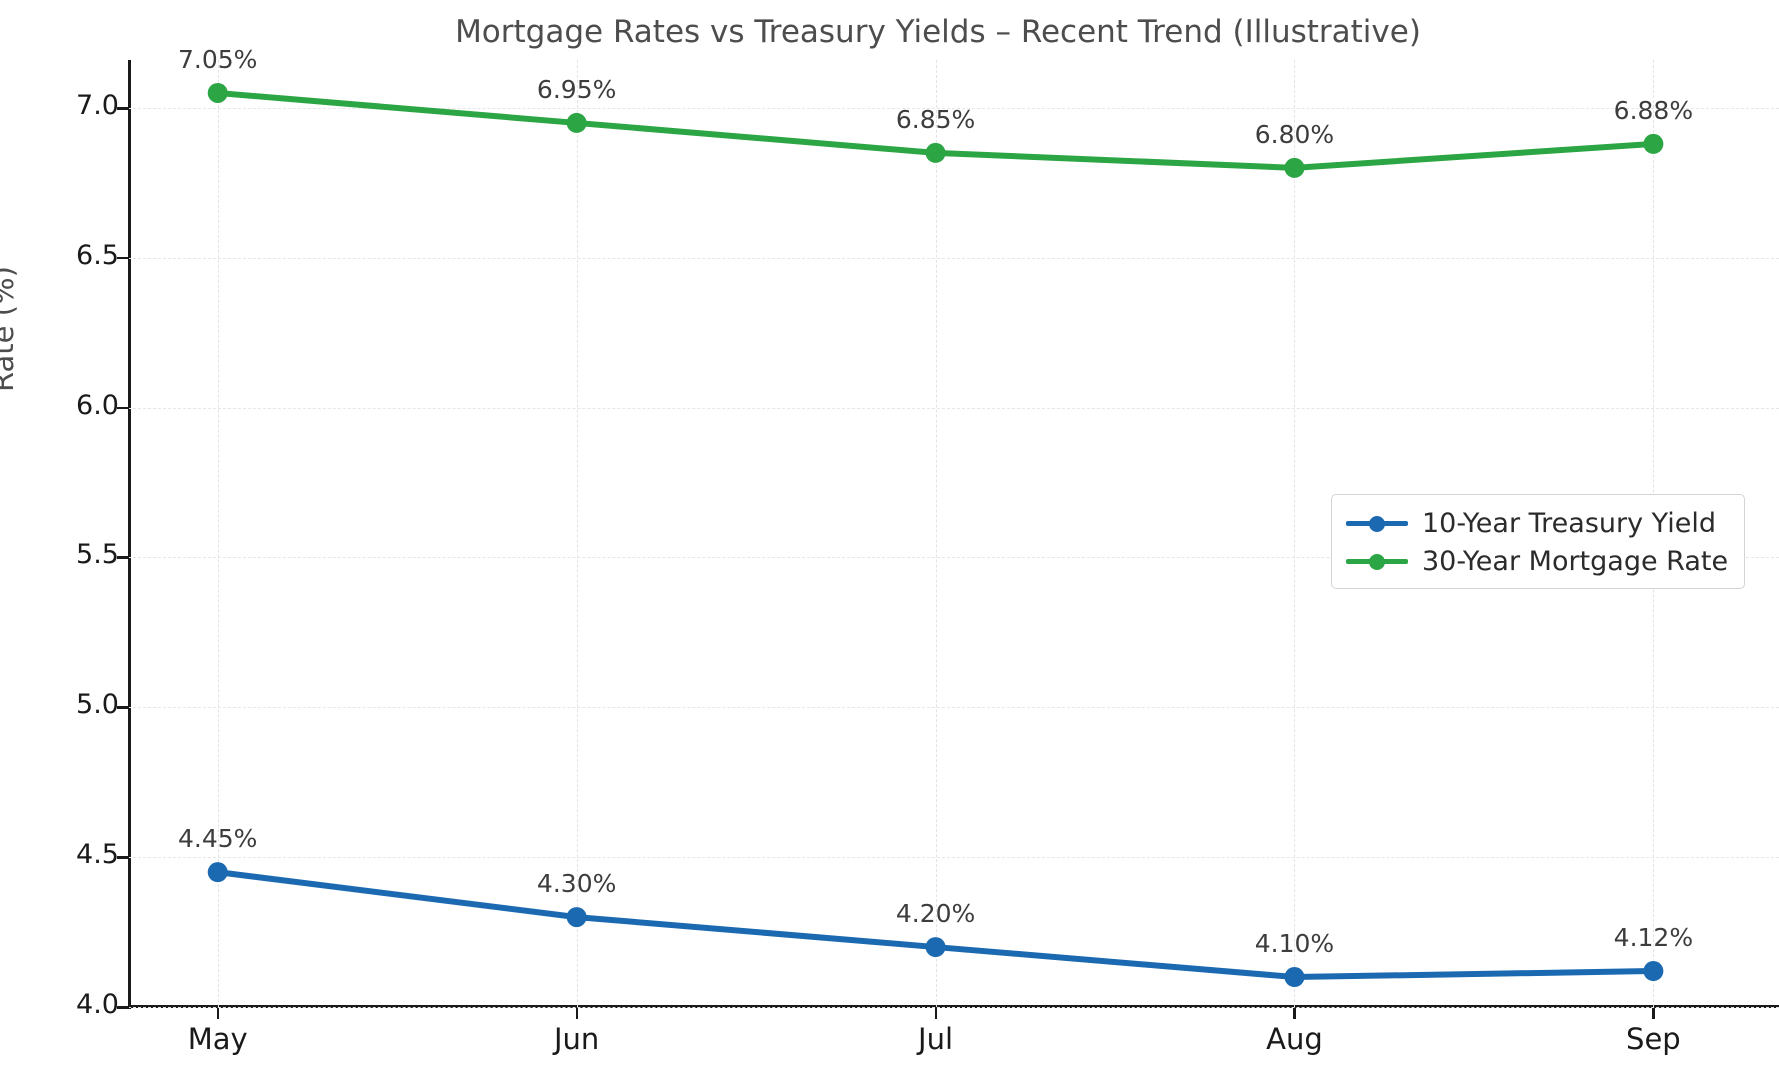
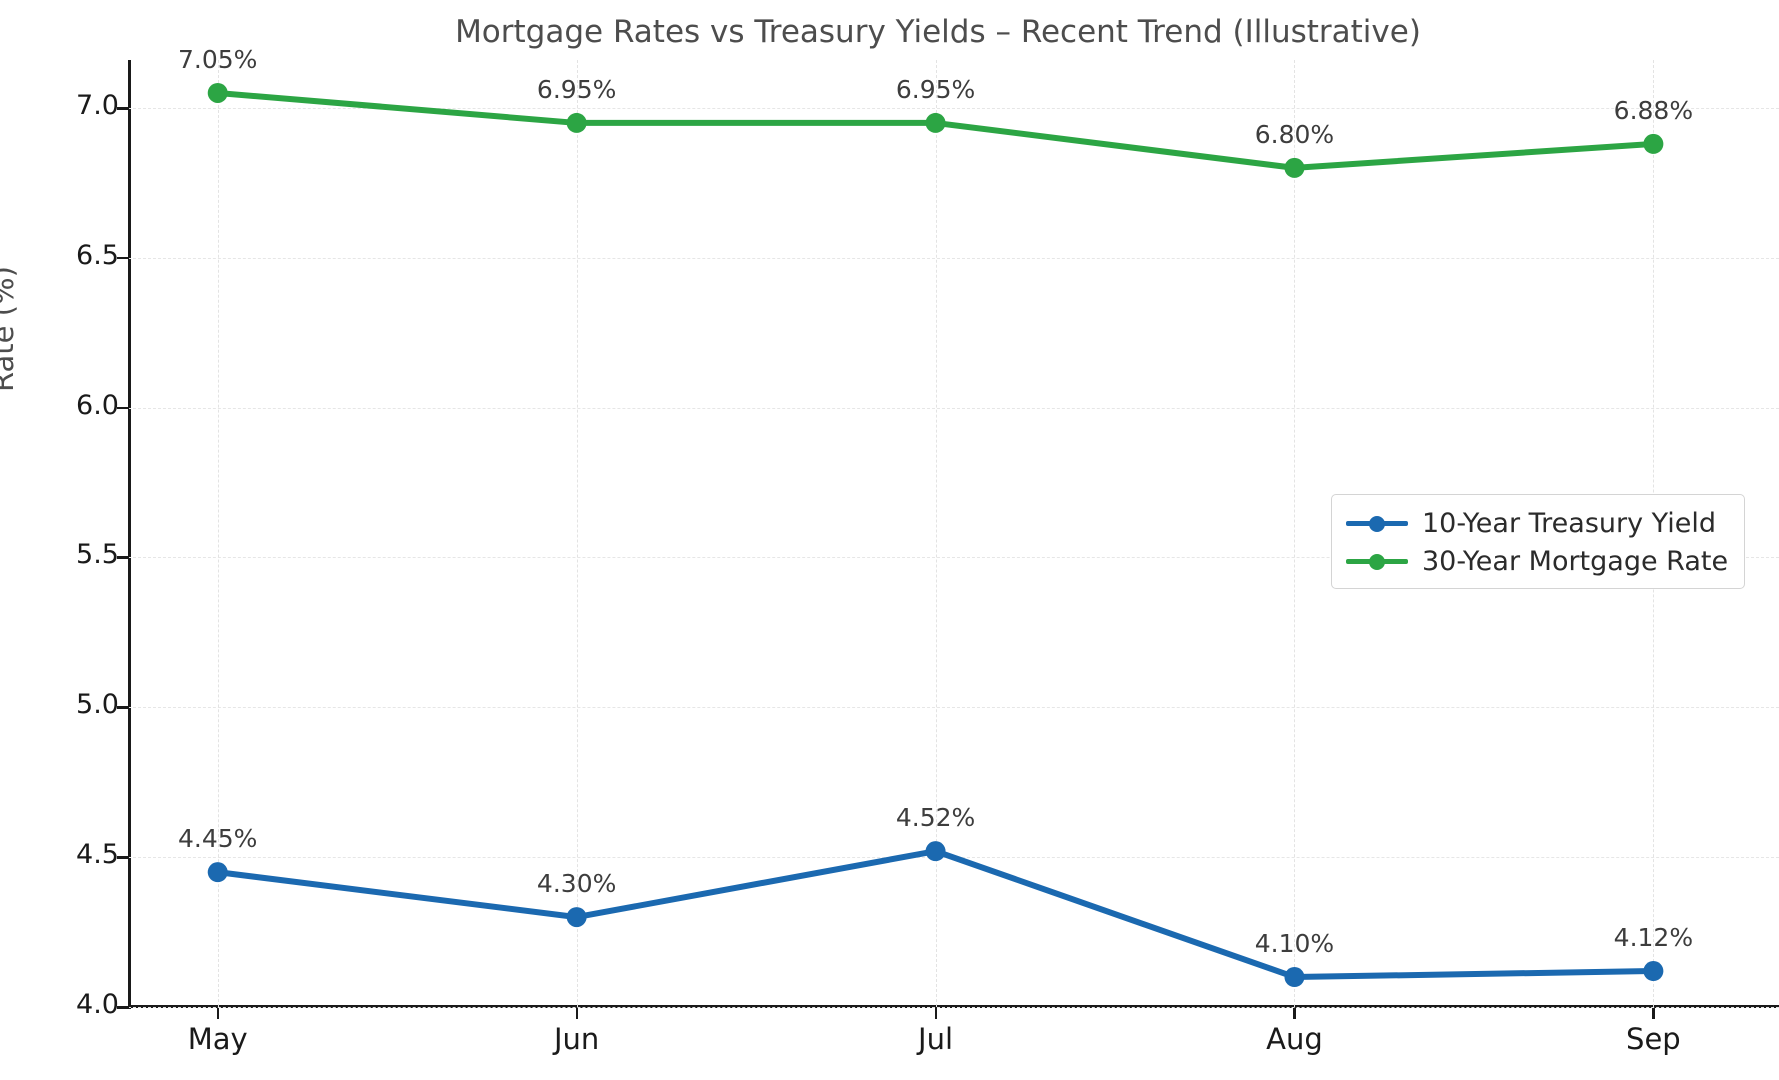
10-Year Treasury Yield/Jul: 4.20% -> 4.52%
30-Year Mortgage Rate/Jul: 6.85% -> 6.95%
